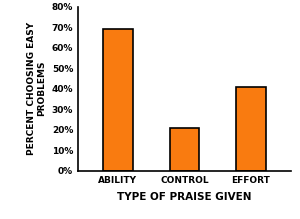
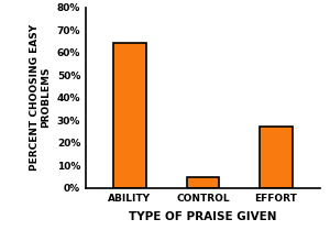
ABILITY: 69% -> 64%
CONTROL: 21% -> 5%
EFFORT: 41% -> 27%
